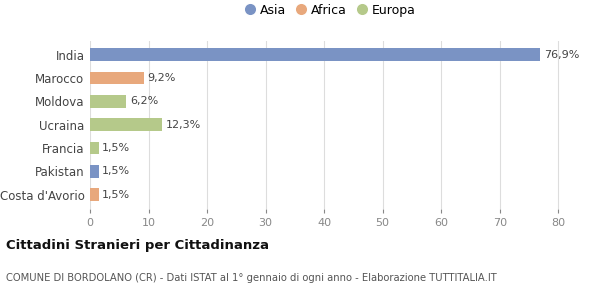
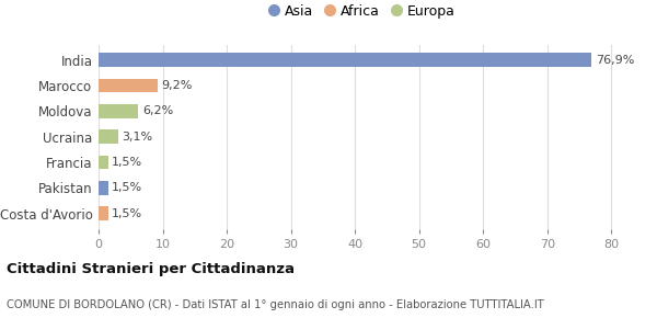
Ucraina: 12,3% -> 3,1%
